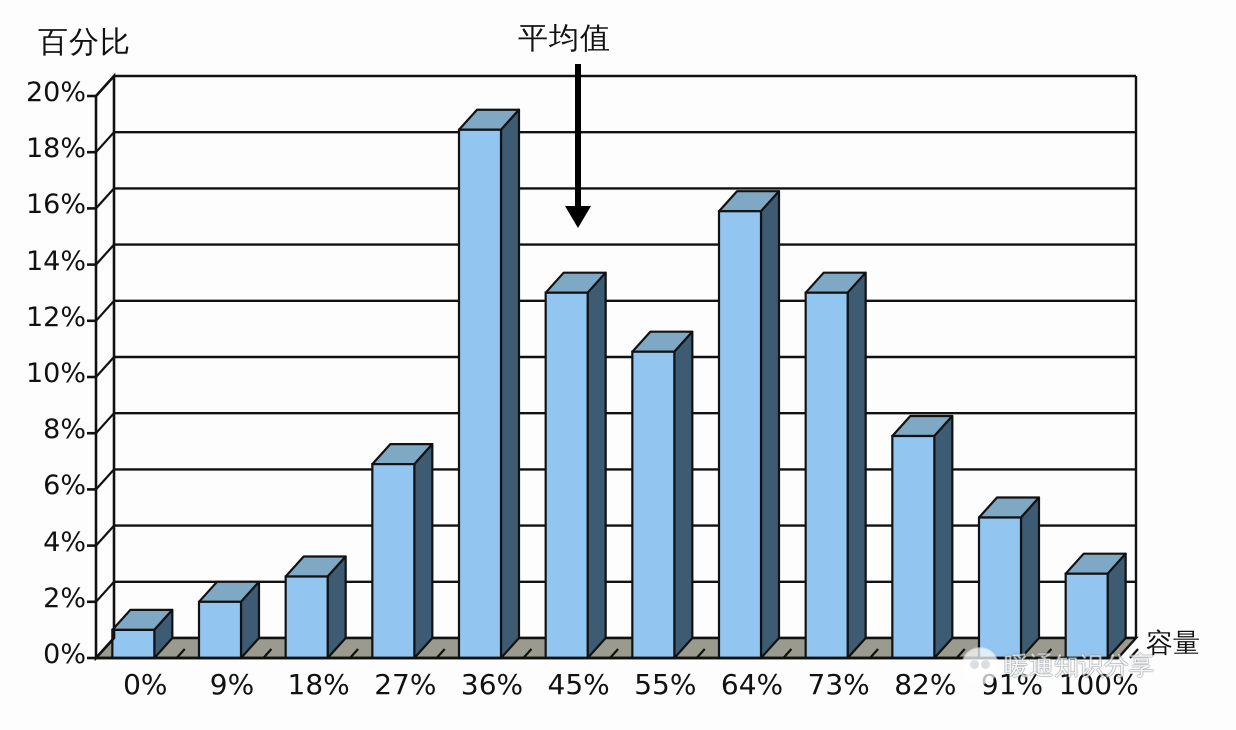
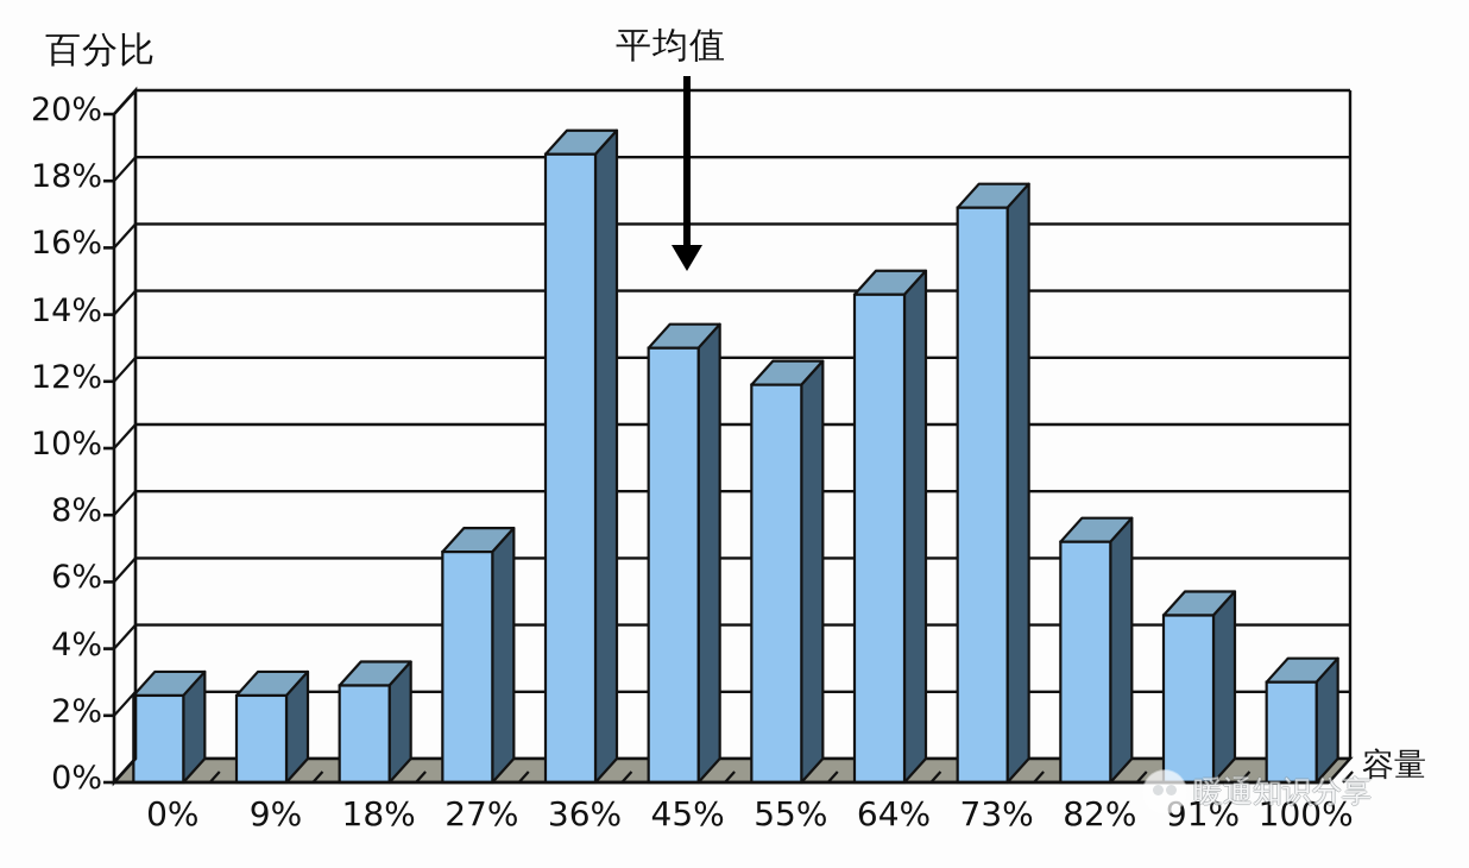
0%: 1.0% -> 2.6%
9%: 2.0% -> 2.6%
55%: 10.9% -> 11.9%
64%: 15.9% -> 14.6%
73%: 13.0% -> 17.2%
82%: 7.9% -> 7.2%
